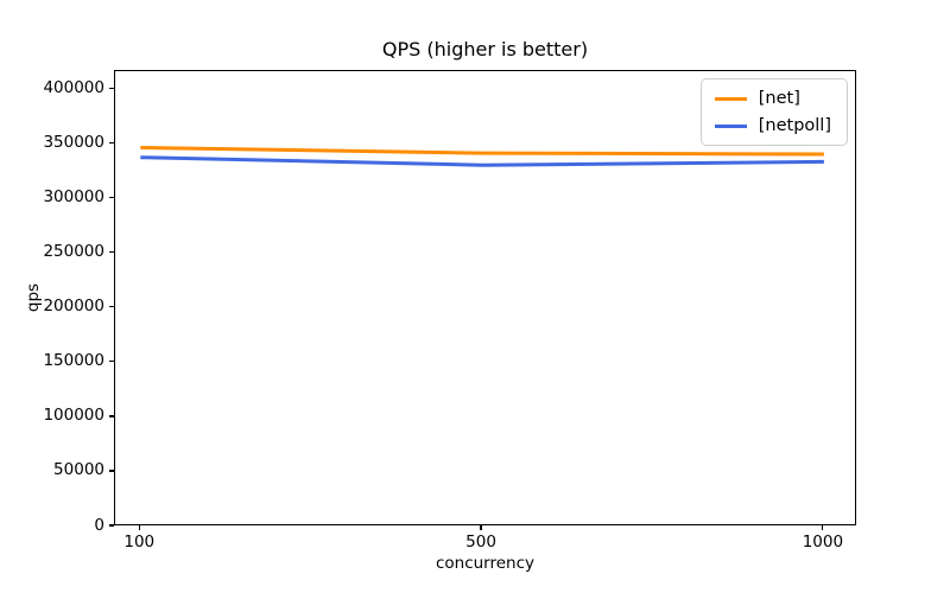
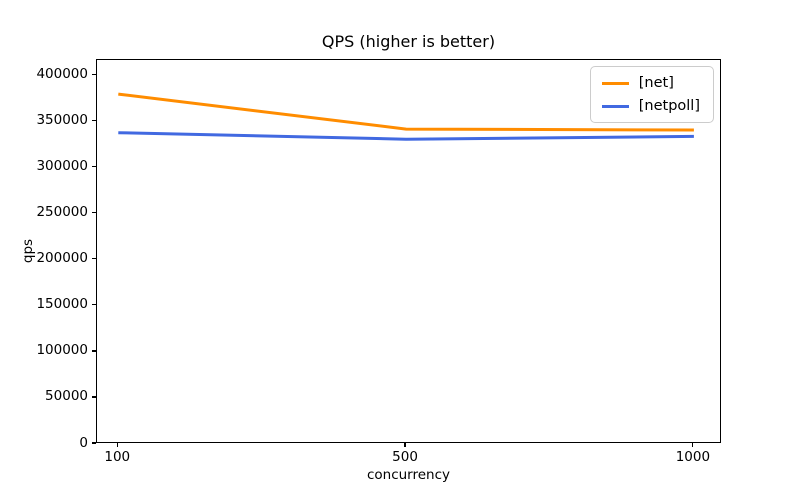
[net]/100: 350000 -> 380000
